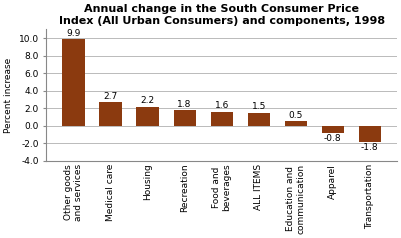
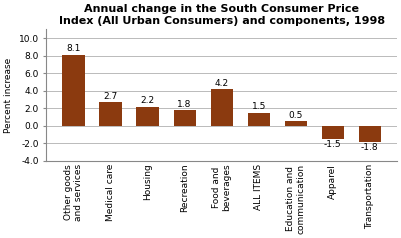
Other goods and services: 9.9 -> 8.1
Food and beverages: 1.6 -> 4.2
Apparel: -0.8 -> -1.5
